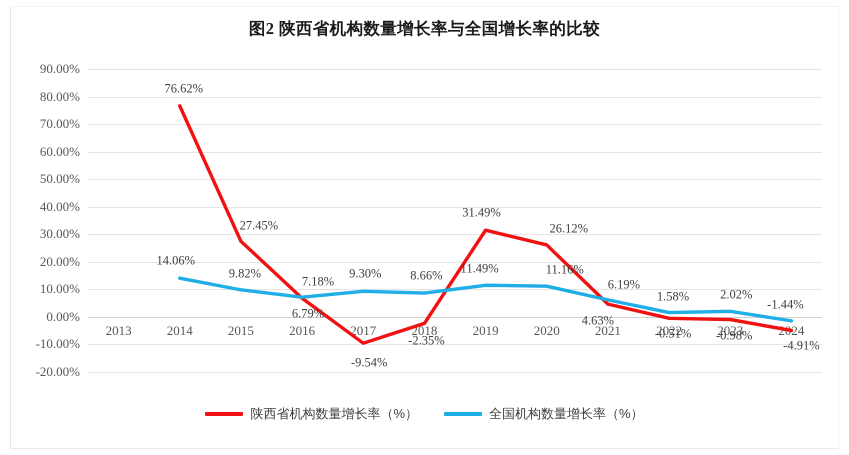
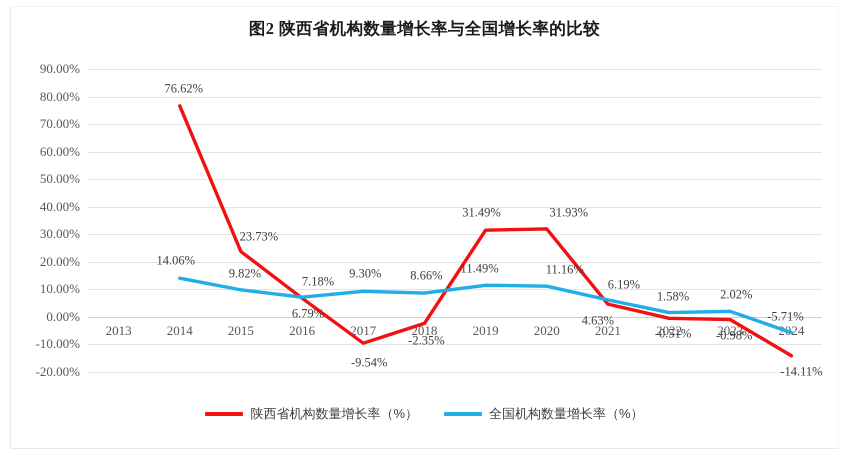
陕西省机构数量增长率（%）/2015: 27.45% -> 23.73%
陕西省机构数量增长率（%）/2020: 26.12% -> 31.93%
陕西省机构数量增长率（%）/2024: -4.91% -> -14.11%
全国机构数量增长率（%）/2024: -1.44% -> -5.71%
